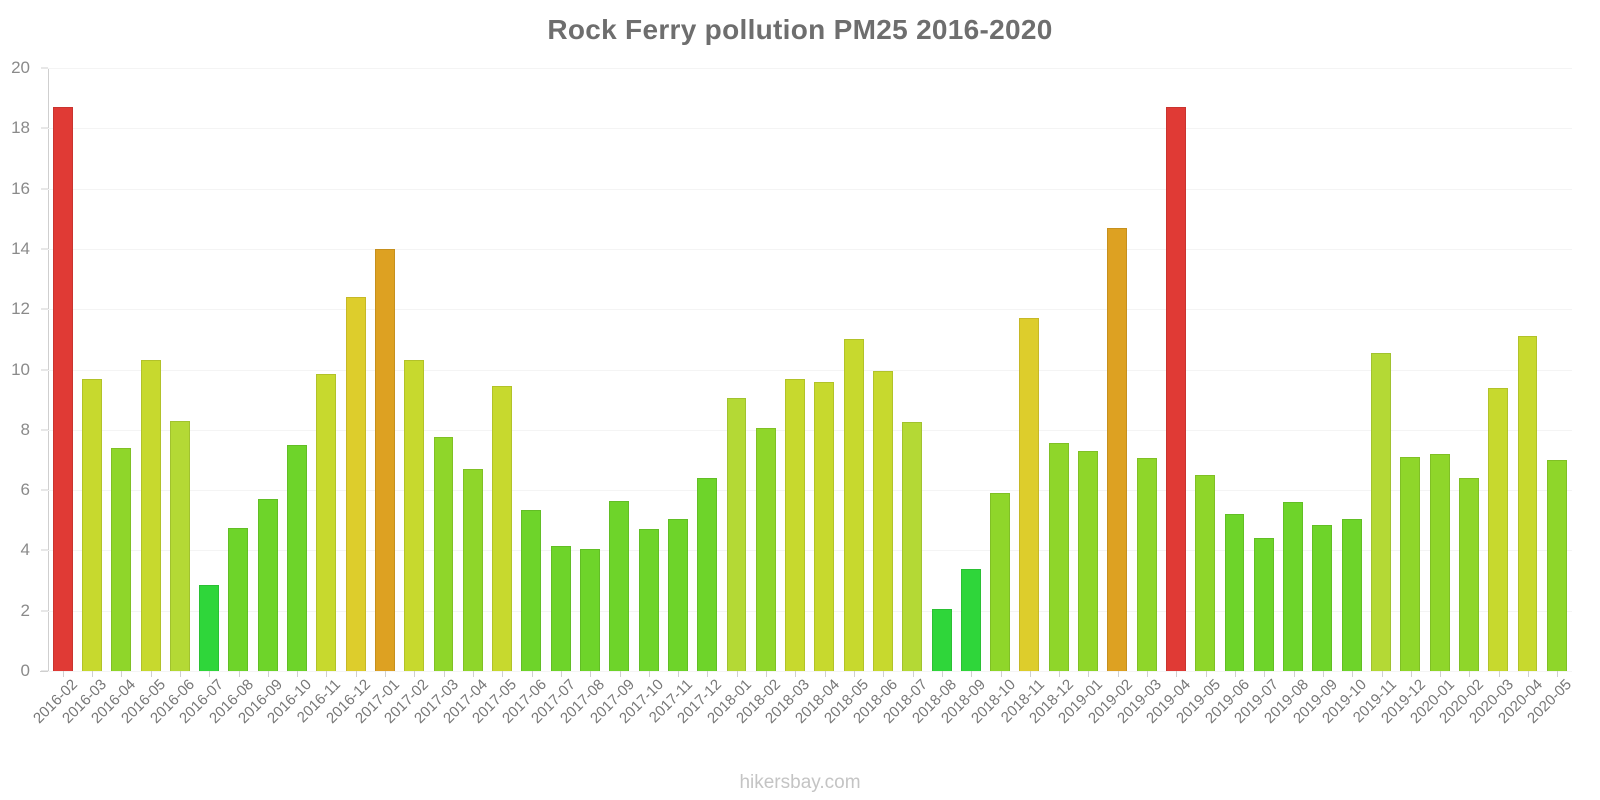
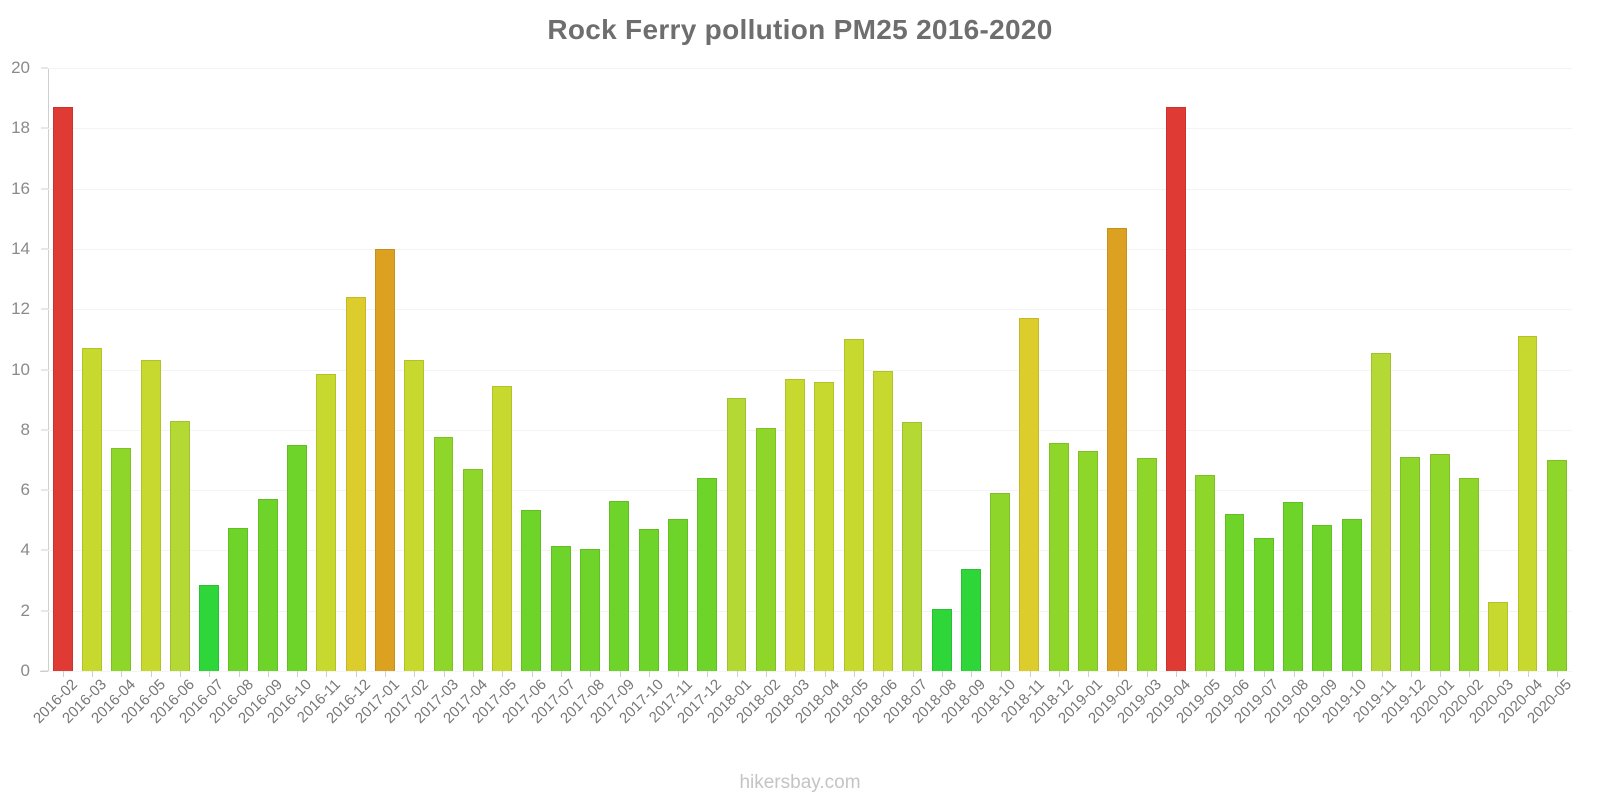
2016-03: 9.7 -> 10.7
2020-03: 9.4 -> 2.3
